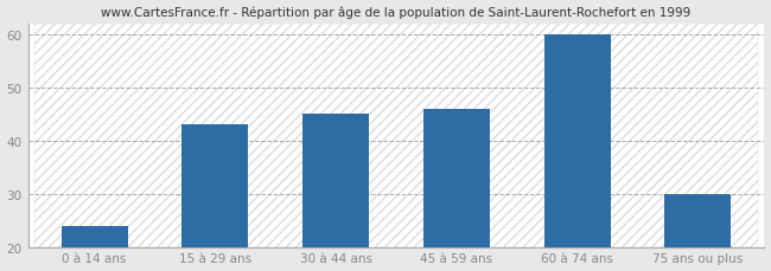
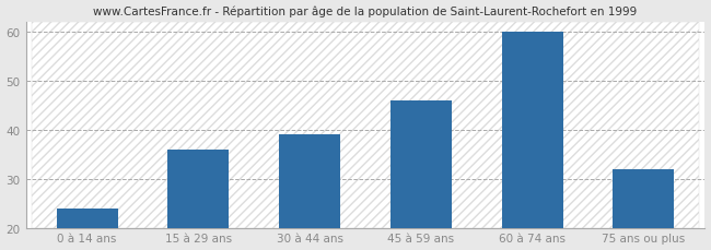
15 à 29 ans: 43 -> 36
30 à 44 ans: 45 -> 39
75 ans ou plus: 30 -> 32
